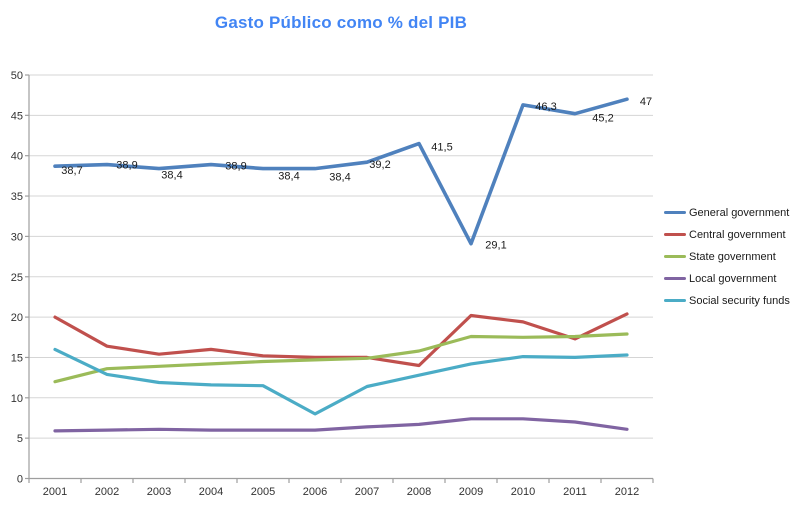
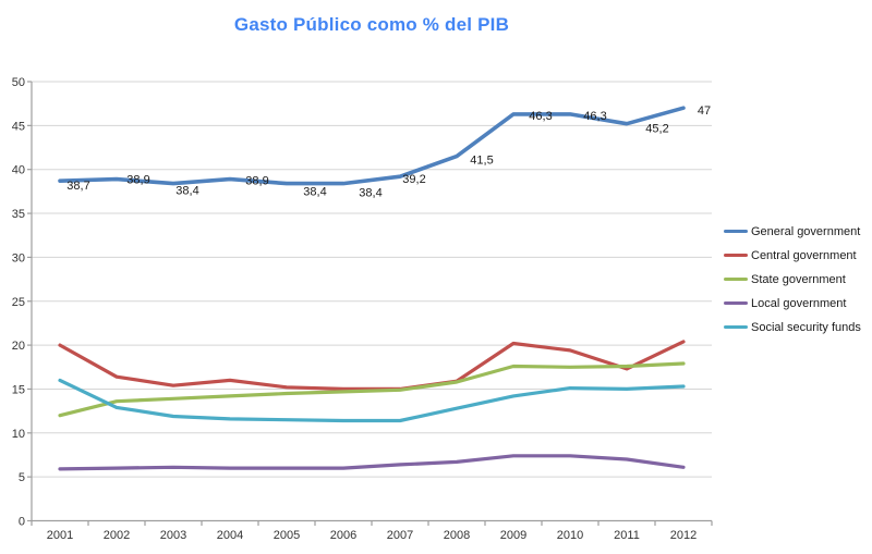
Social security funds/2006: 8 -> 11
Central government/2008: 14 -> 16
General government/2009: 29,1 -> 46,3
